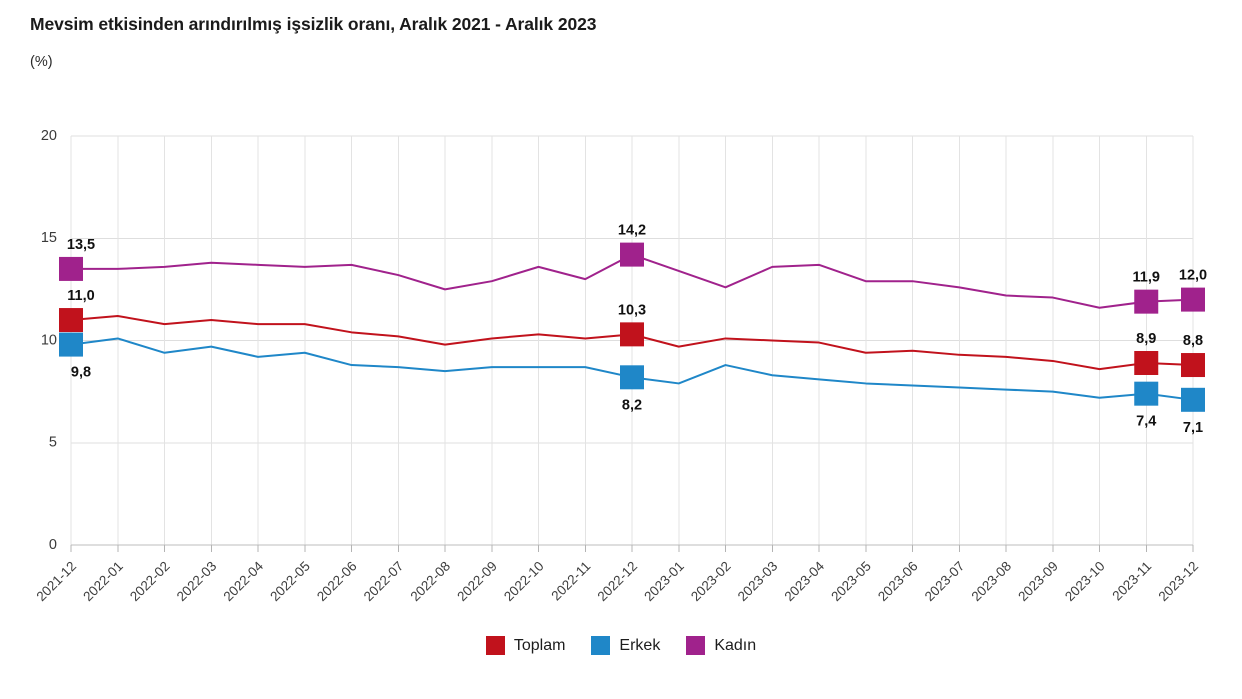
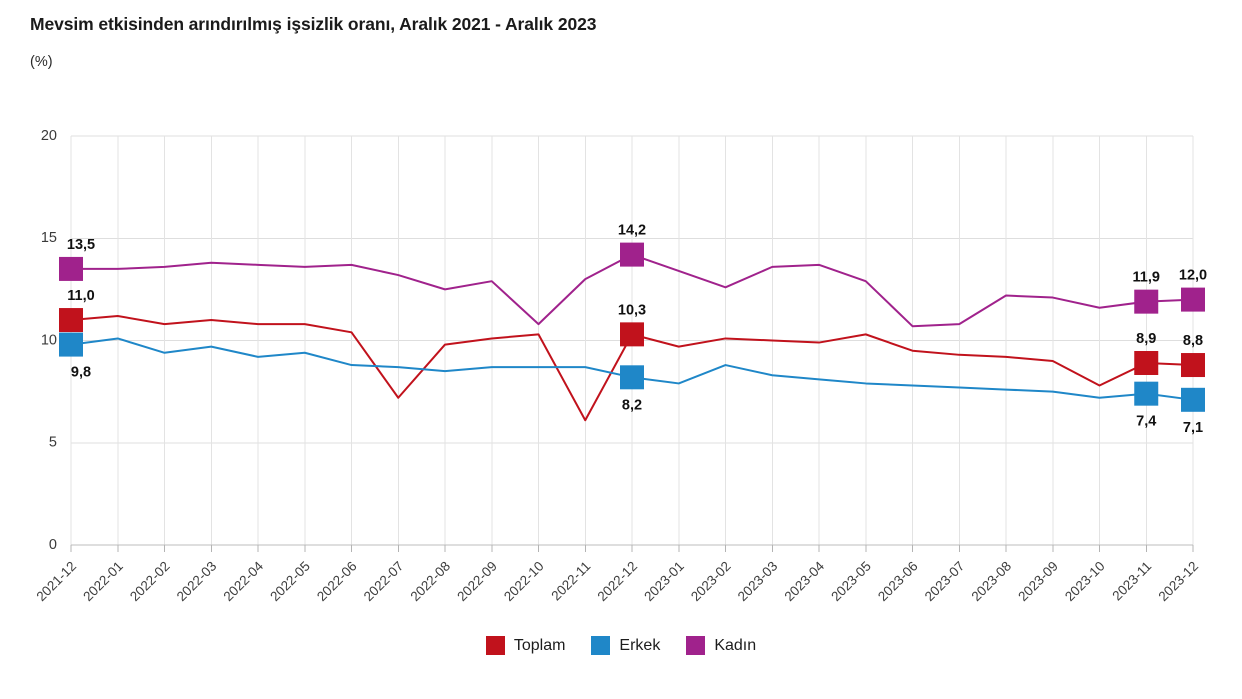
Toplam/2022-07: 10.2 -> 7.2
Kadın/2022-10: 13.6 -> 10.8
Toplam/2022-11: 10.1 -> 6.1
Toplam/2023-05: 9.4 -> 10.3
Kadın/2023-06: 12.9 -> 10.7
Kadın/2023-07: 12.6 -> 10.8
Toplam/2023-10: 8.6 -> 7.8
